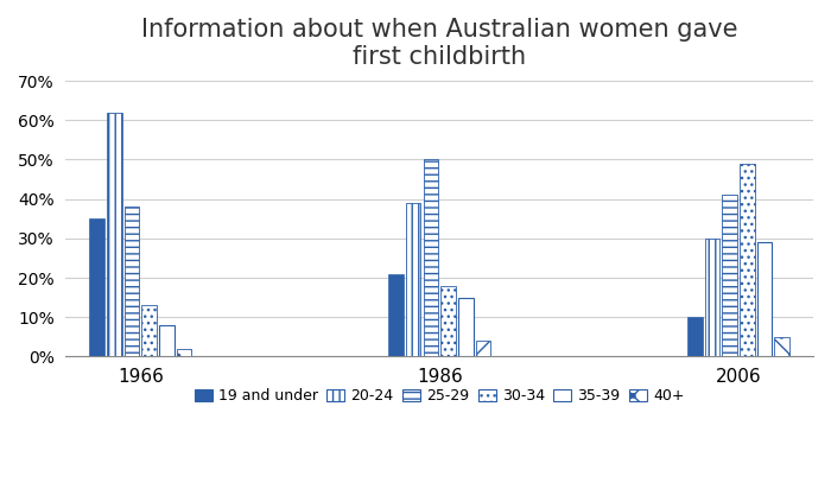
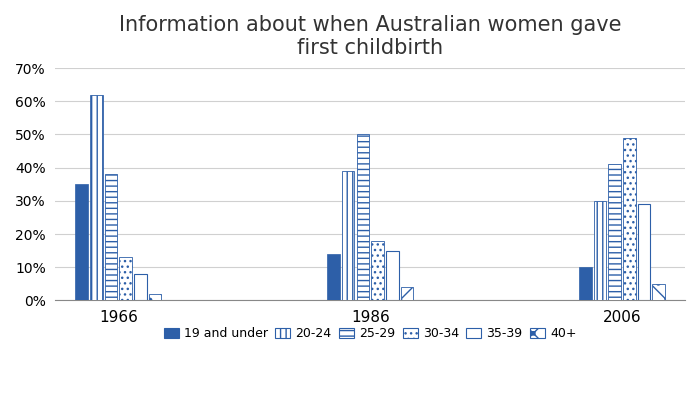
19 and under/1986: 21% -> 14%
